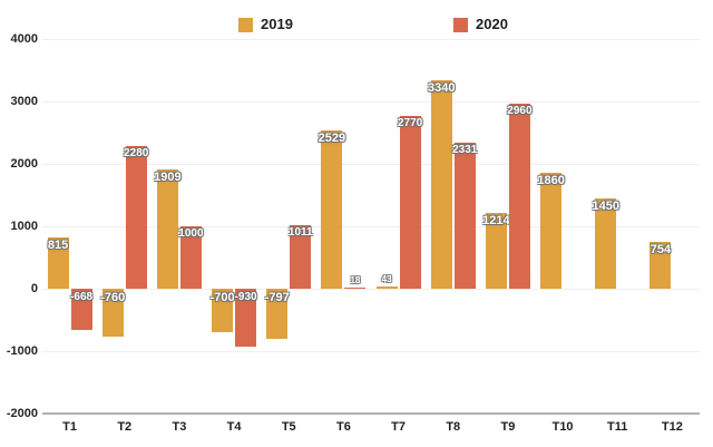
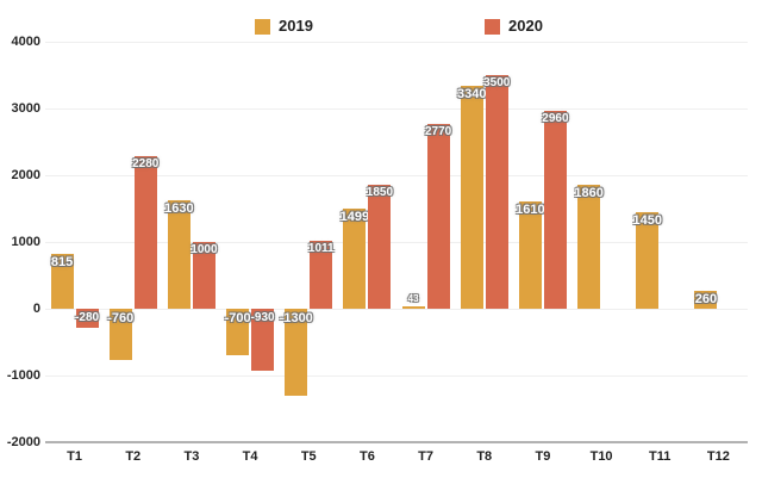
2020/T1: -668 -> -280
2019/T3: 1909 -> 1630
2019/T5: -797 -> -1300
2019/T6: 2529 -> 1499
2020/T6: 18 -> 1850
2020/T8: 2331 -> 3500
2019/T9: 1214 -> 1610
2019/T12: 754 -> 260
